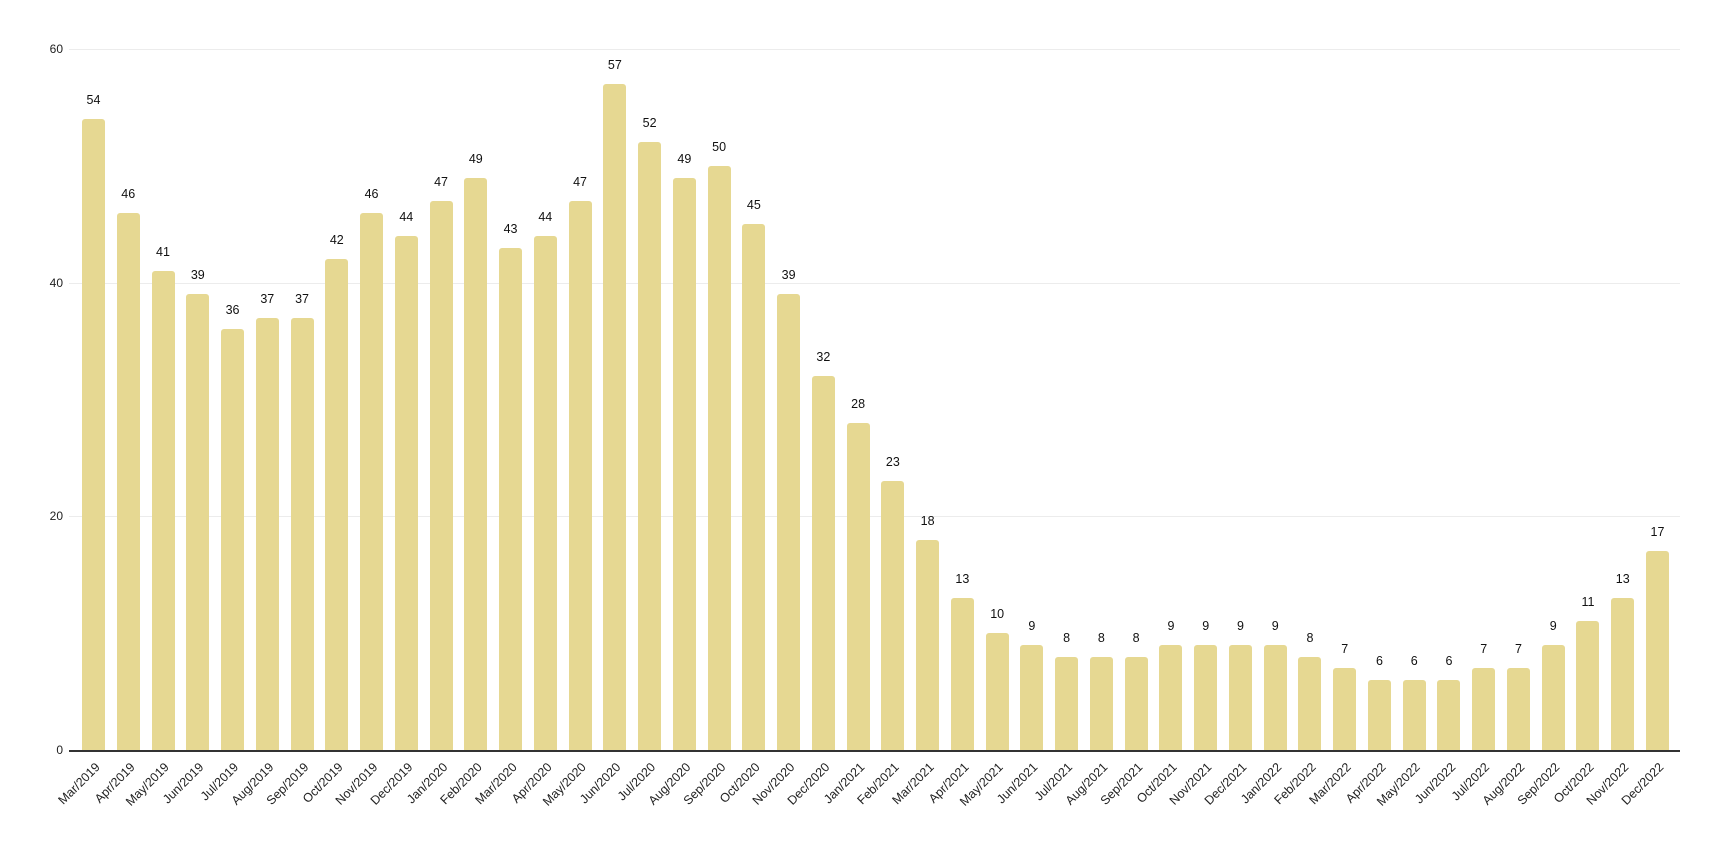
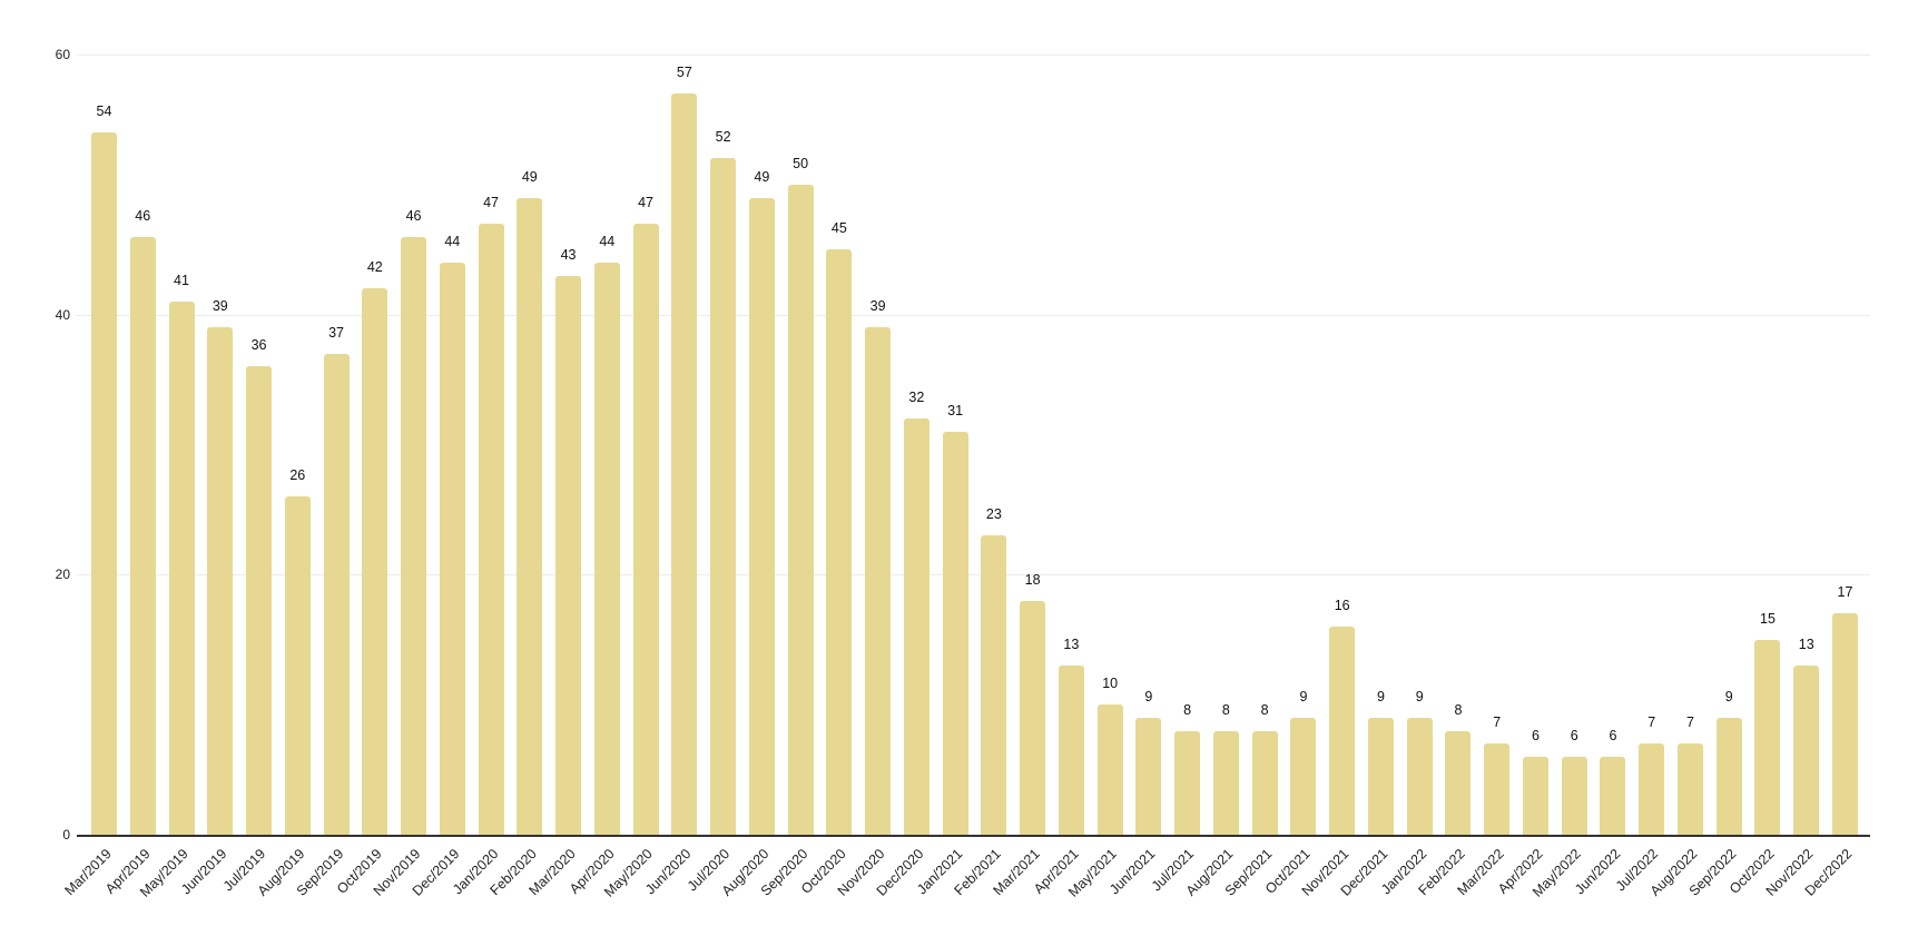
Aug/2019: 37 -> 26
Jan/2021: 28 -> 31
Nov/2021: 9 -> 16
Oct/2022: 11 -> 15
